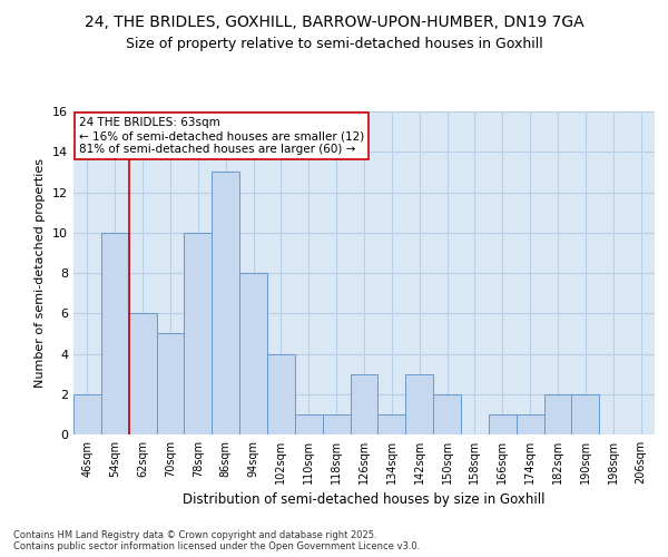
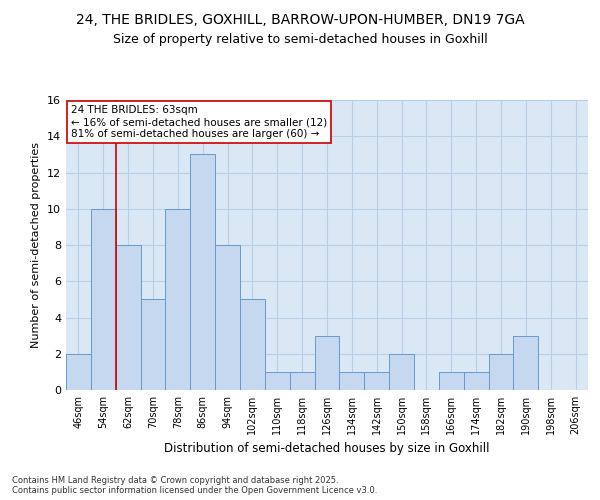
62sqm: 6 -> 8
102sqm: 4 -> 5
142sqm: 3 -> 1
190sqm: 2 -> 3
